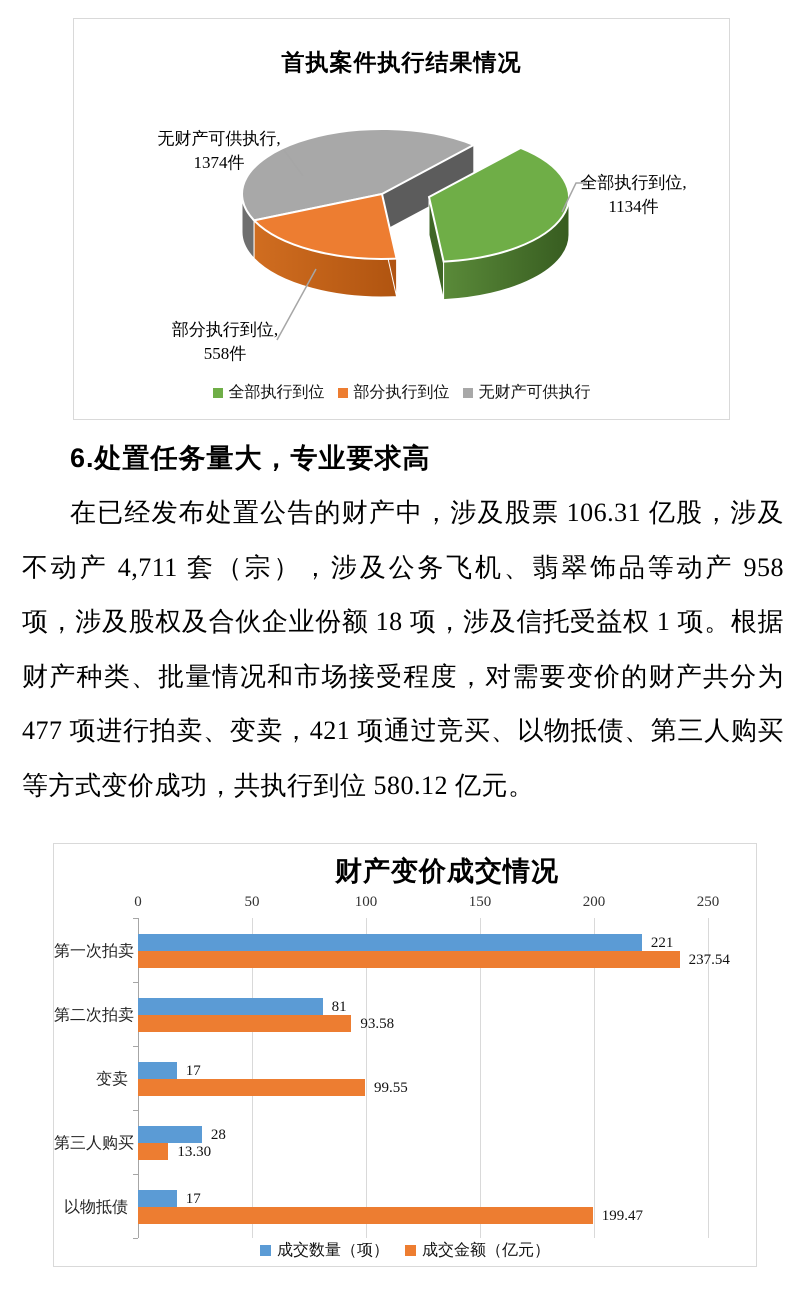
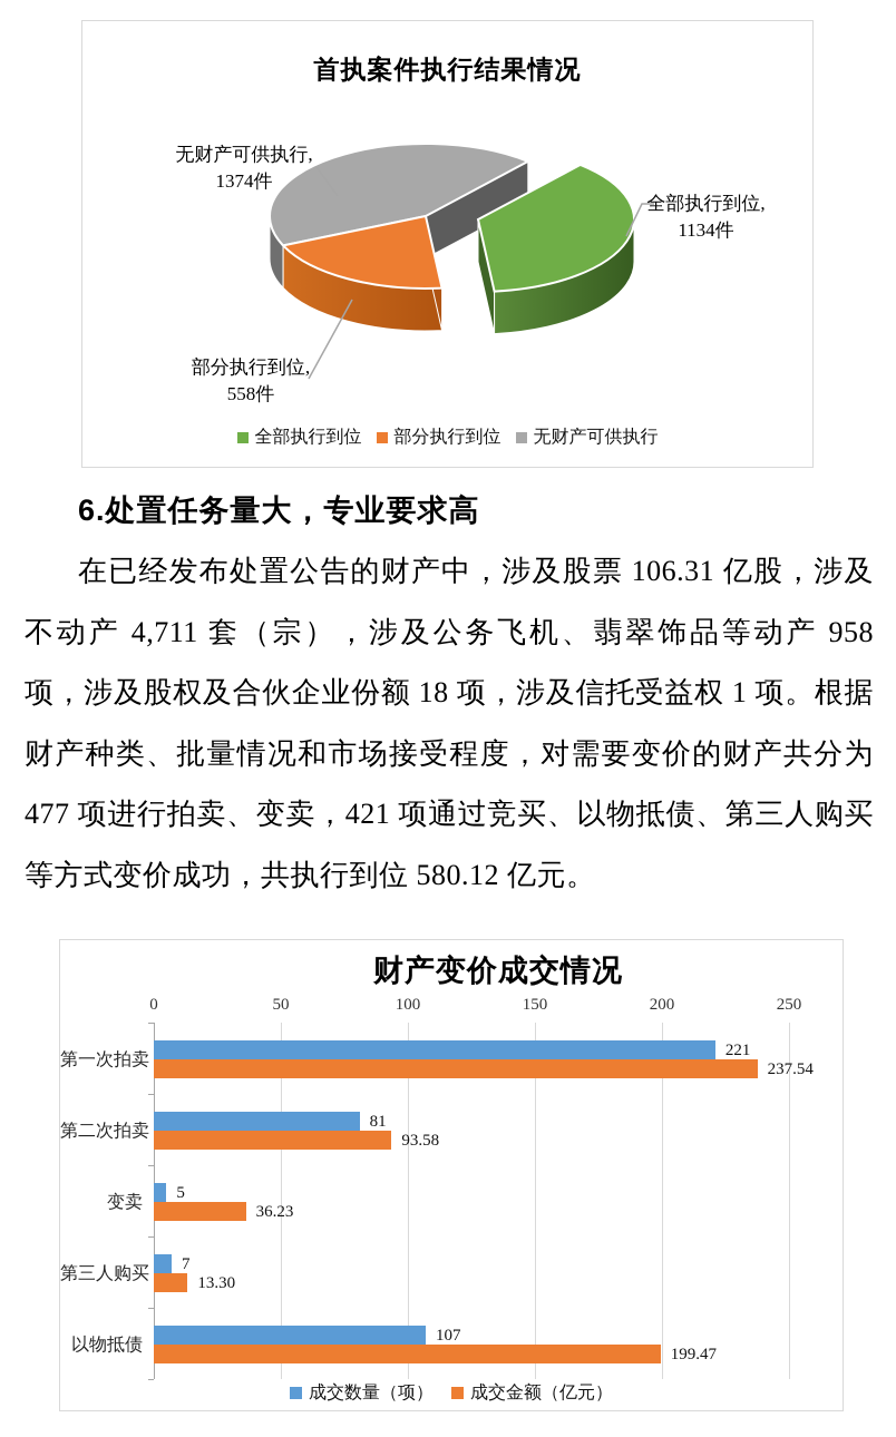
财产变价成交情况/成交数量（项）/变卖: 17 -> 5
财产变价成交情况/成交金额（亿元）/变卖: 99.55 -> 36.23
财产变价成交情况/成交数量（项）/第三人购买: 28 -> 7
财产变价成交情况/成交数量（项）/以物抵债: 17 -> 107
